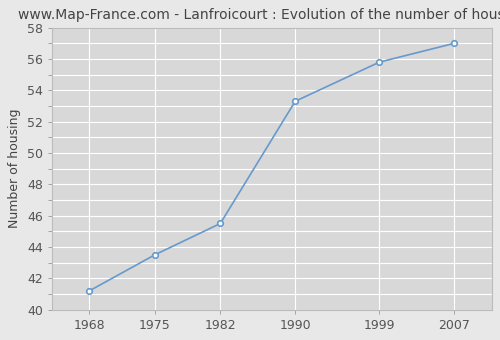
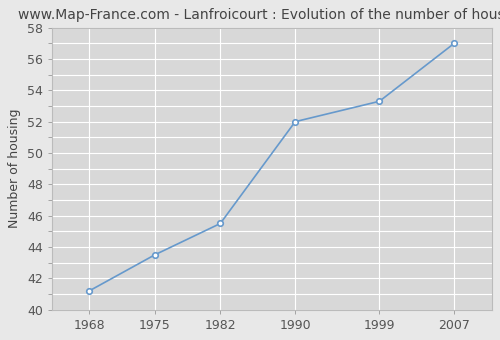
1990: 53.3 -> 52.0
1999: 55.8 -> 53.3
